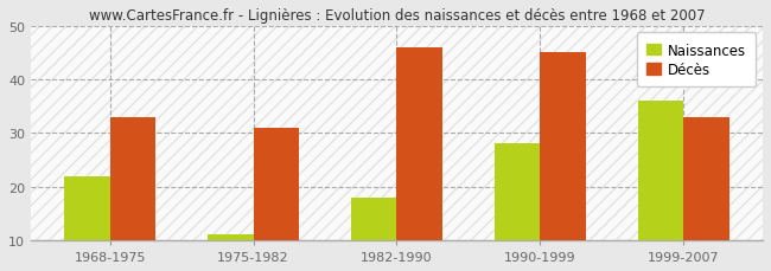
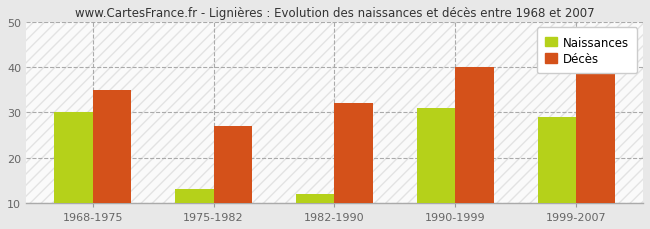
Naissances/1968-1975: 22 -> 30
Décès/1968-1975: 33 -> 35
Naissances/1975-1982: 11 -> 13
Décès/1975-1982: 31 -> 27
Naissances/1982-1990: 18 -> 12
Décès/1982-1990: 46 -> 32
Naissances/1990-1999: 28 -> 31
Décès/1990-1999: 45 -> 40
Naissances/1999-2007: 36 -> 29
Décès/1999-2007: 33 -> 39
